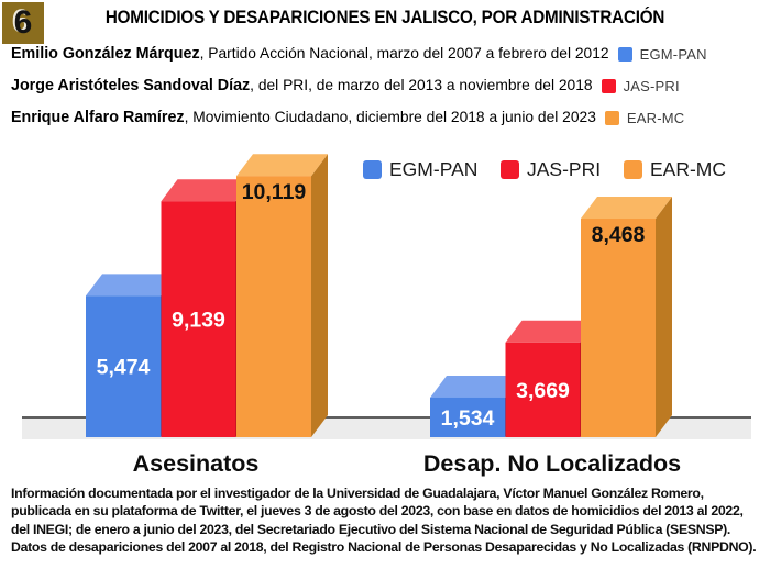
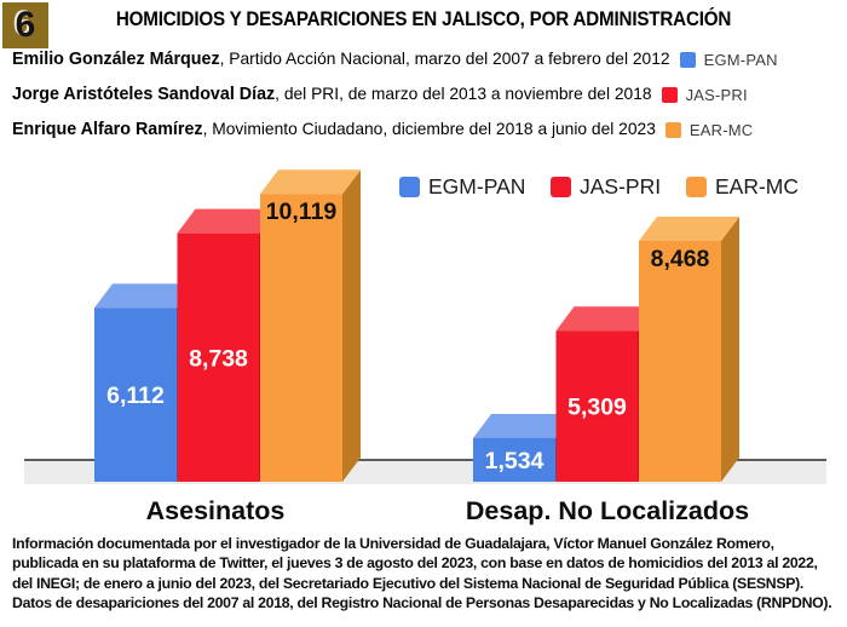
EGM-PAN/Asesinatos: 5,474 -> 6,112
JAS-PRI/Asesinatos: 9,139 -> 8,738
JAS-PRI/Desap. No Localizados: 3,669 -> 5,309
